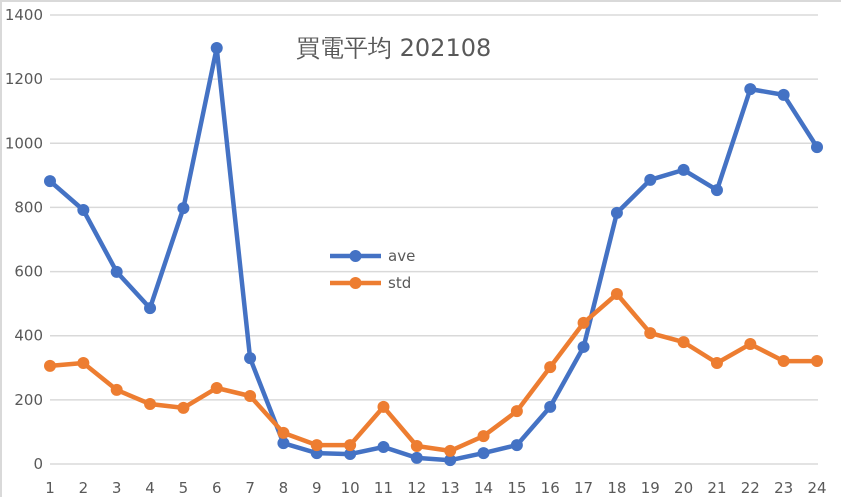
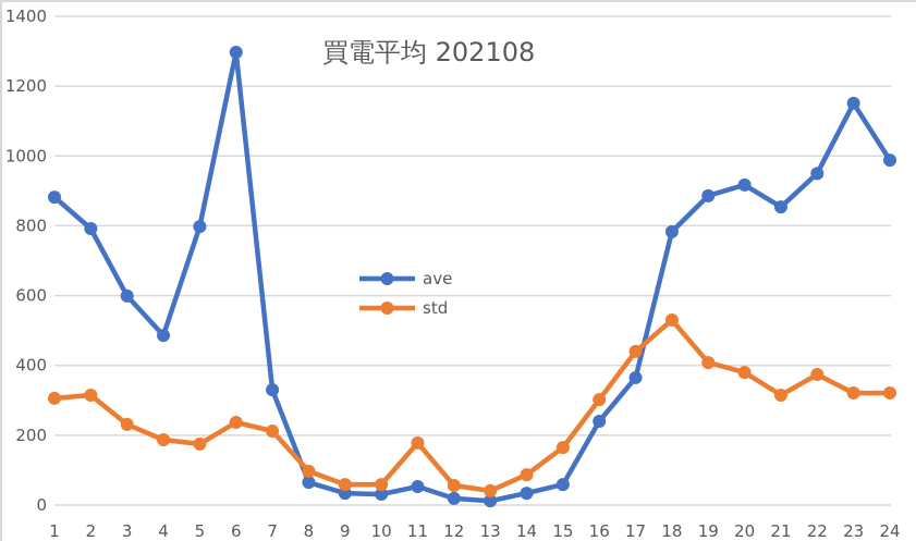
ave/16: 180 -> 240
ave/22: 1170 -> 950
